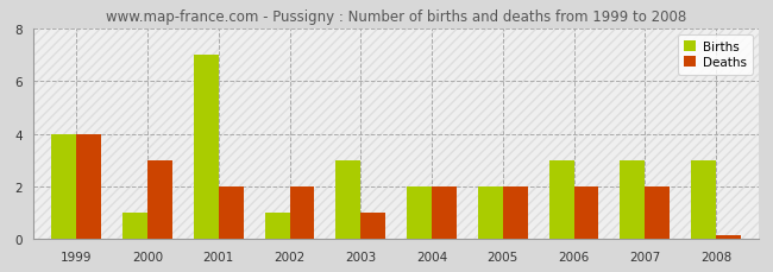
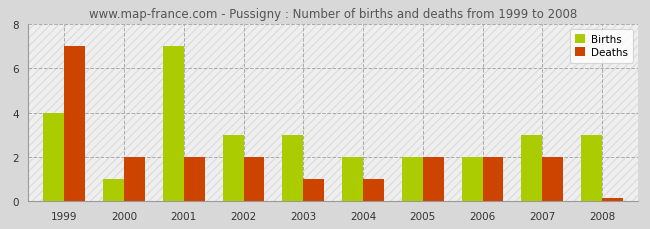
Deaths/1999: 4.00 -> 7.00
Deaths/2000: 3.00 -> 2.00
Births/2002: 1 -> 3
Deaths/2004: 2.00 -> 1.00
Births/2006: 3 -> 2
